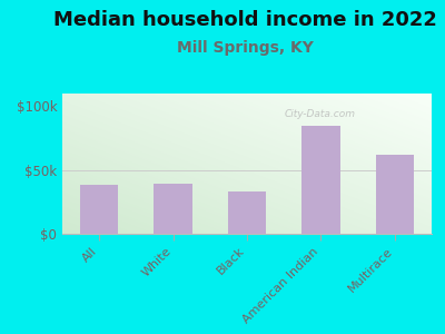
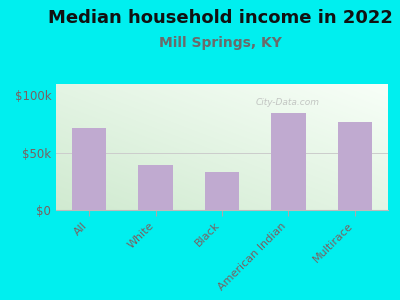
All: $38k -> $72k
Multirace: $62k -> $77k
